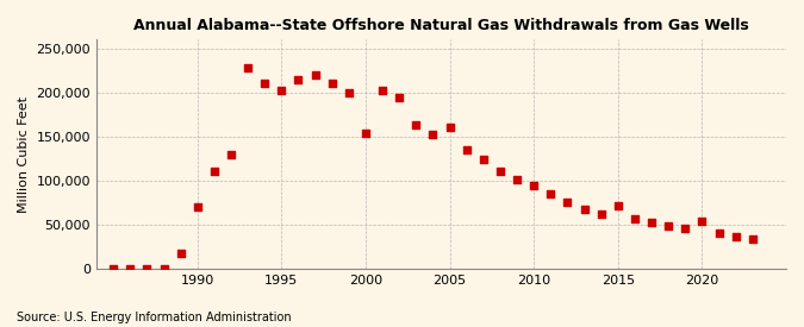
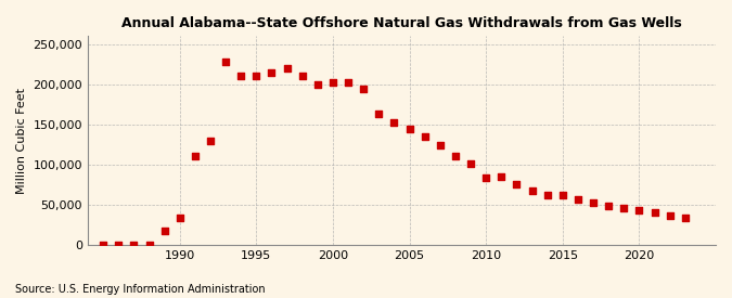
1990: 70,000 -> 34,000
1995: 202,000 -> 210,000
2000: 154,000 -> 202,000
2005: 160,000 -> 145,000
2010: 94,000 -> 83,000
2015: 72,000 -> 62,000
2020: 54,000 -> 43,000
